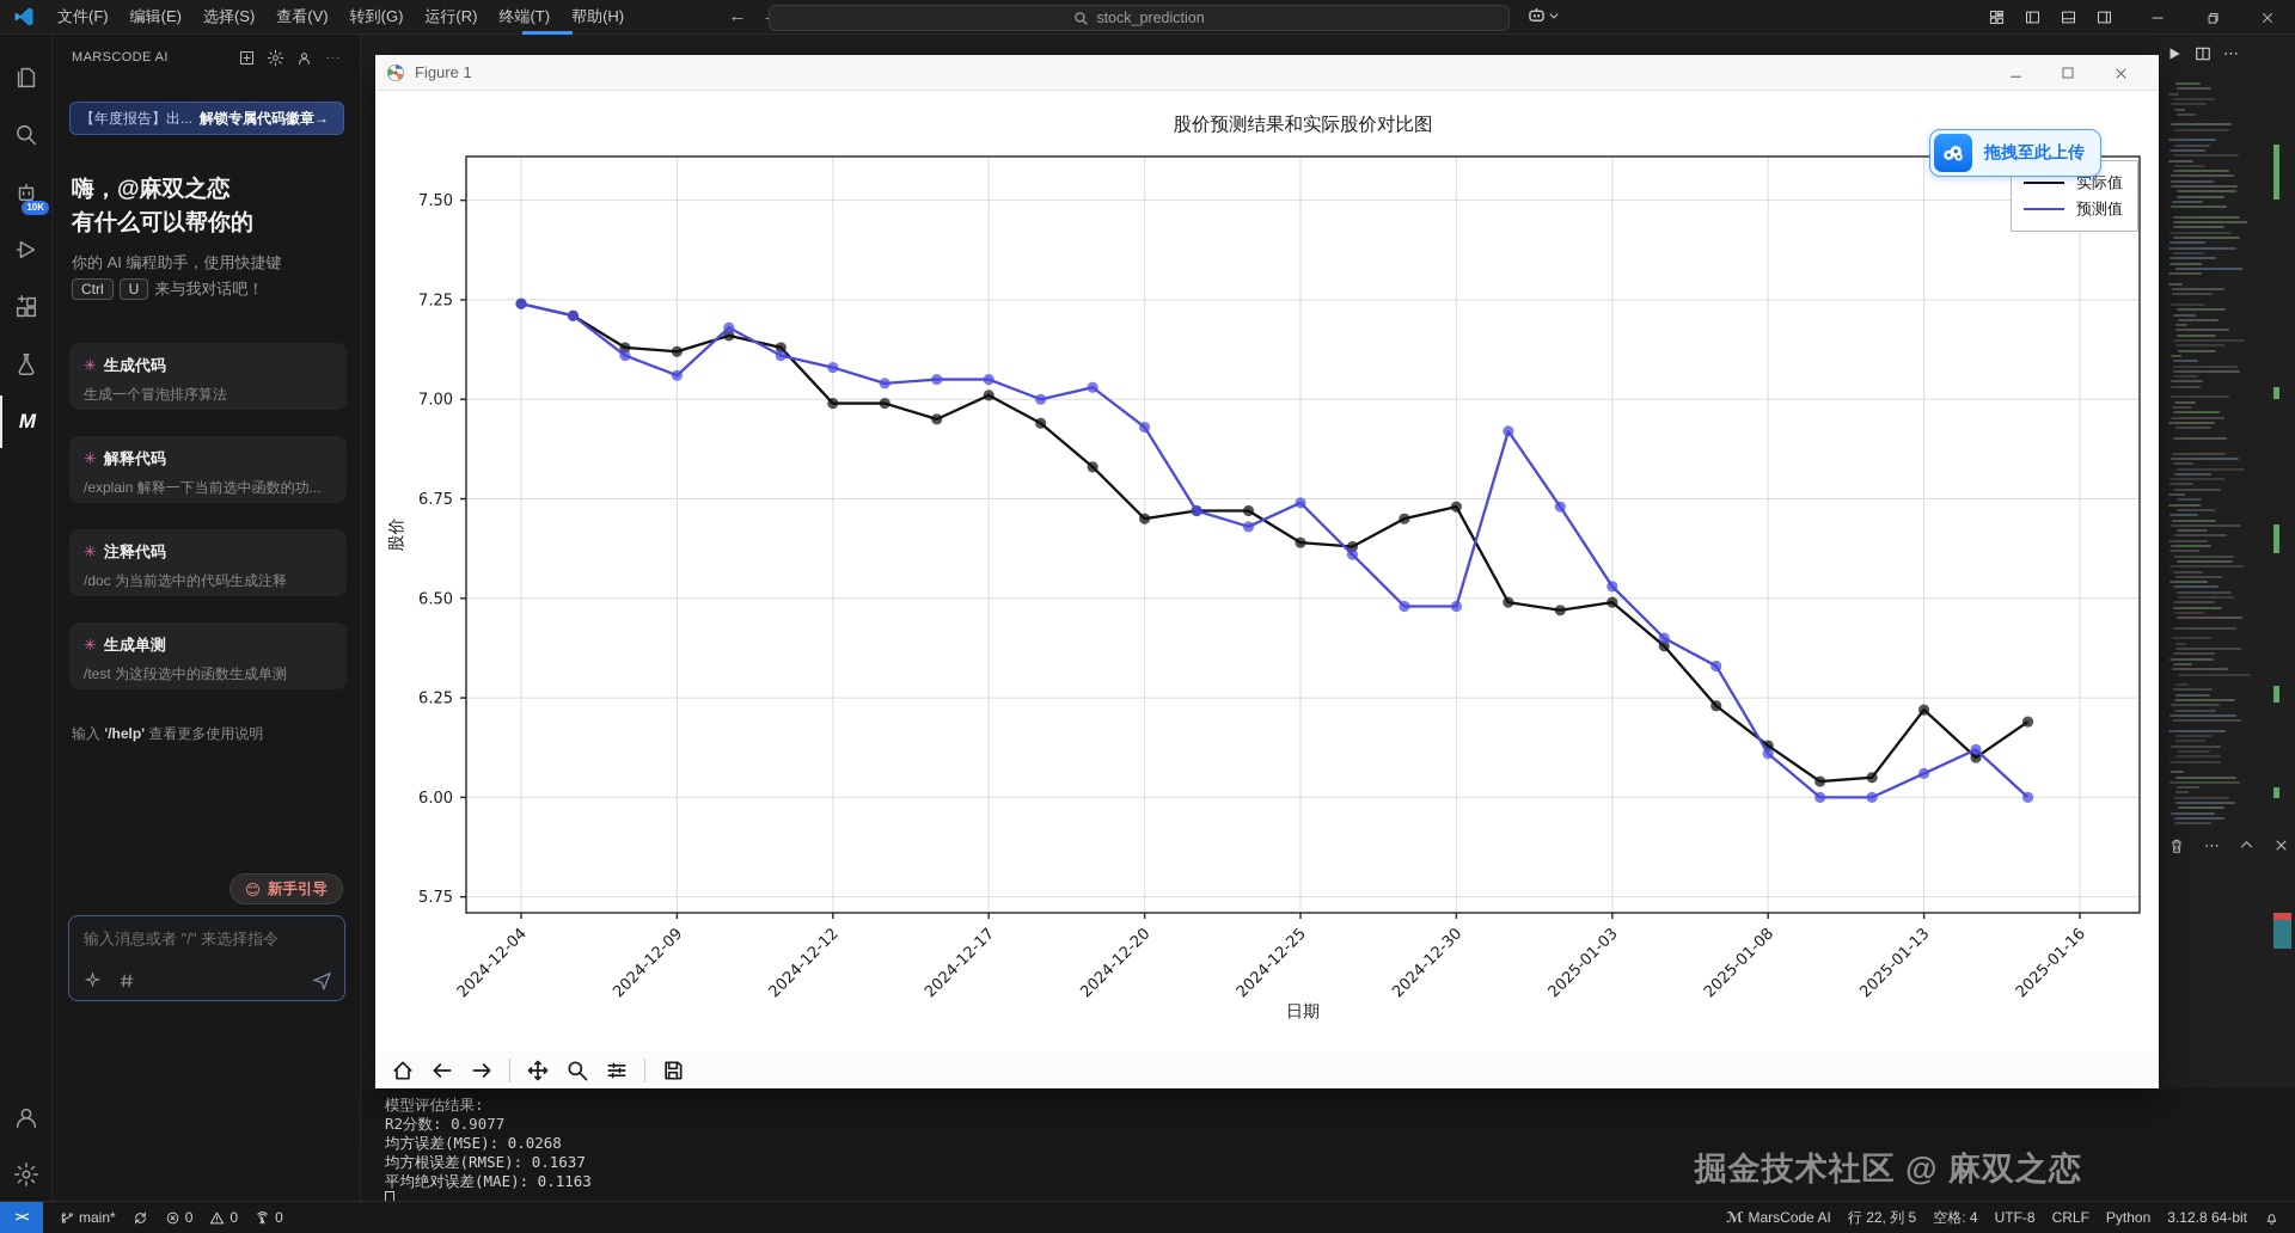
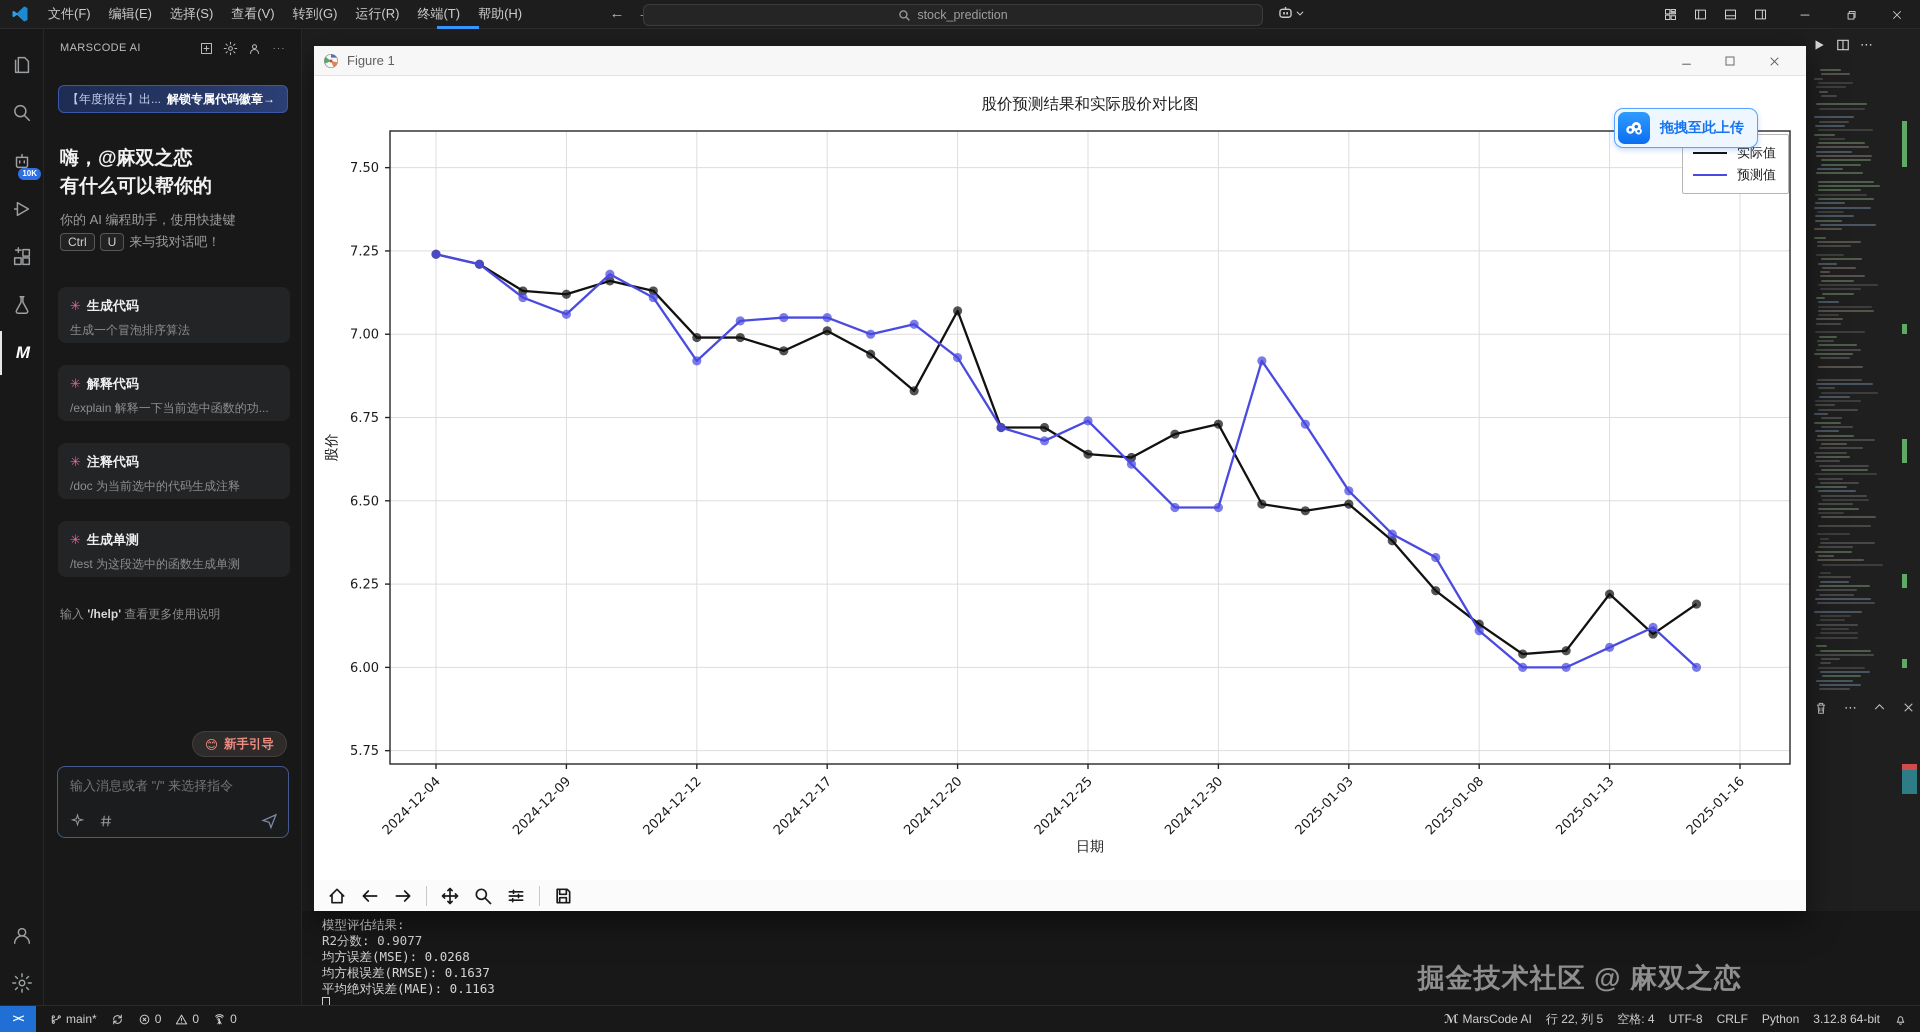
预测值/2024-12-12: 7.08 -> 6.92
实际值/2024-12-20: 6.70 -> 7.07
